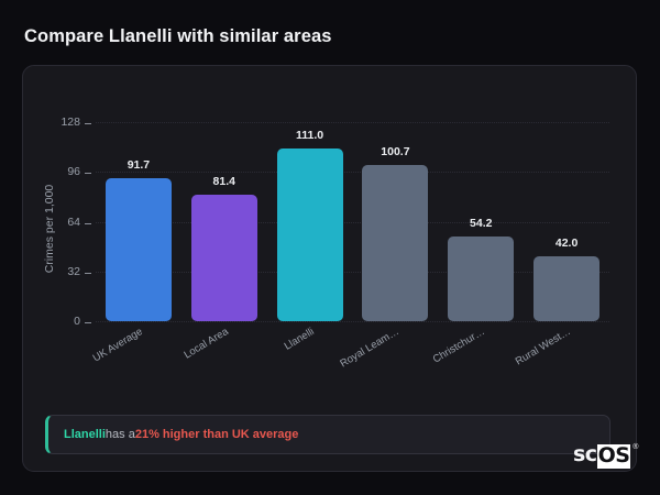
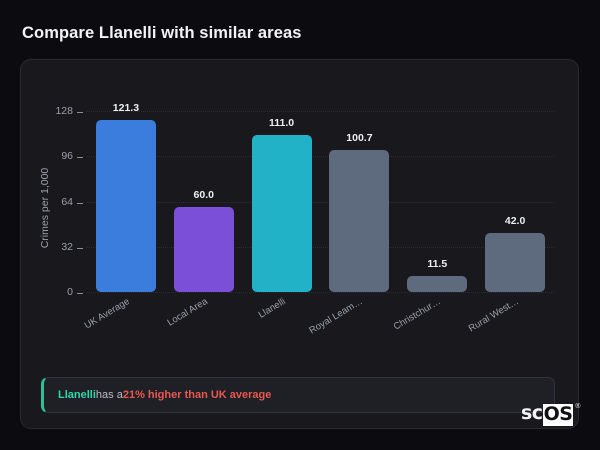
UK Average: 91.7 -> 121.3
Local Area: 81.4 -> 60.0
Christchur…: 54.2 -> 11.5
